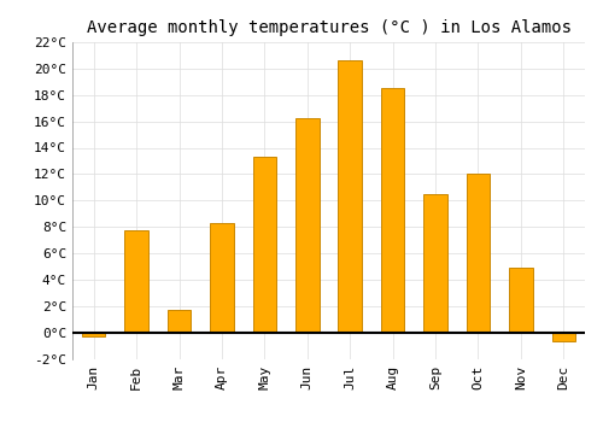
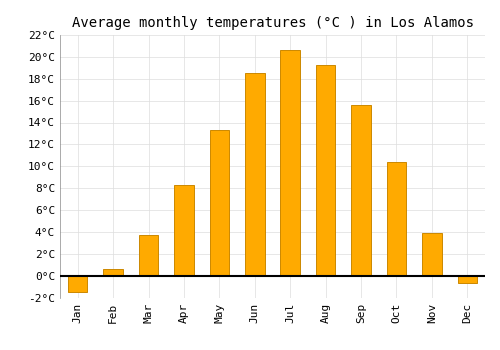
Jan: -0.3°C -> -1.5°C
Feb: 7.7°C -> 0.6°C
Mar: 1.7°C -> 3.7°C
Jun: 16.2°C -> 18.5°C
Aug: 18.5°C -> 19.3°C
Sep: 10.5°C -> 15.6°C
Oct: 12.0°C -> 10.4°C
Nov: 4.9°C -> 3.9°C
